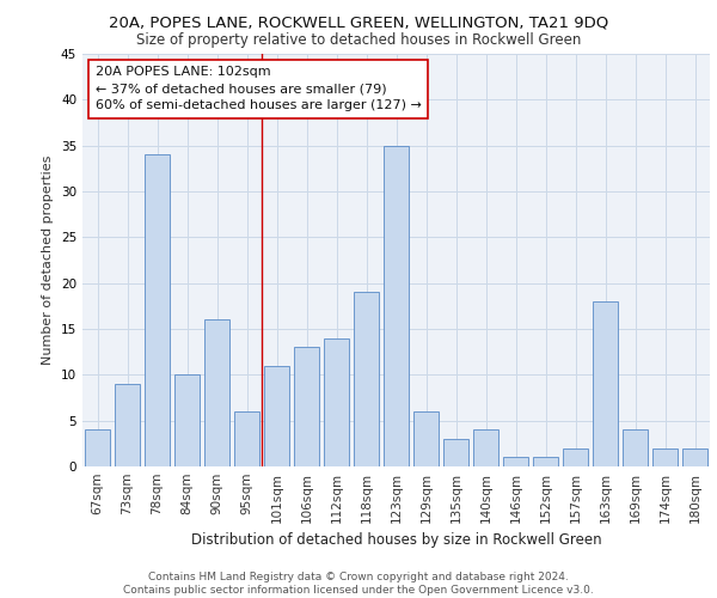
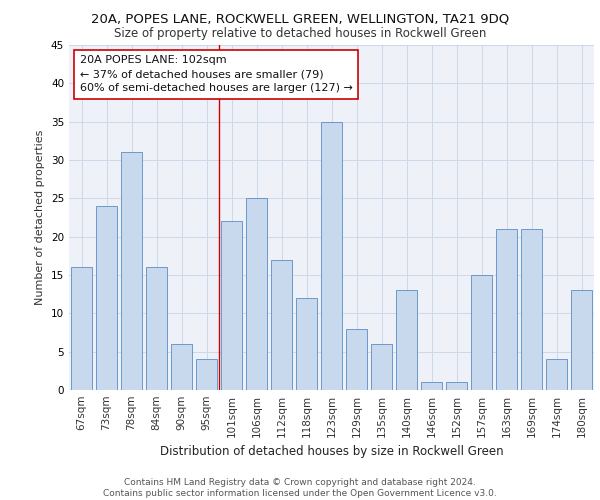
67sqm: 4 -> 16
73sqm: 9 -> 24
78sqm: 34 -> 31
84sqm: 10 -> 16
90sqm: 16 -> 6
95sqm: 6 -> 4
101sqm: 11 -> 22
106sqm: 13 -> 25
112sqm: 14 -> 17
118sqm: 19 -> 12
129sqm: 6 -> 8
135sqm: 3 -> 6
140sqm: 4 -> 13
157sqm: 2 -> 15
163sqm: 18 -> 21
169sqm: 4 -> 21
174sqm: 2 -> 4
180sqm: 2 -> 13
